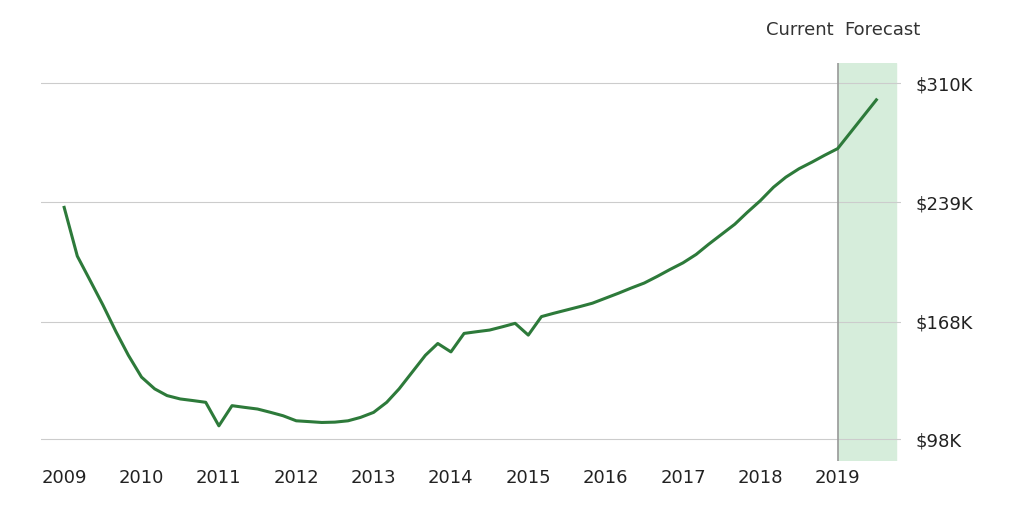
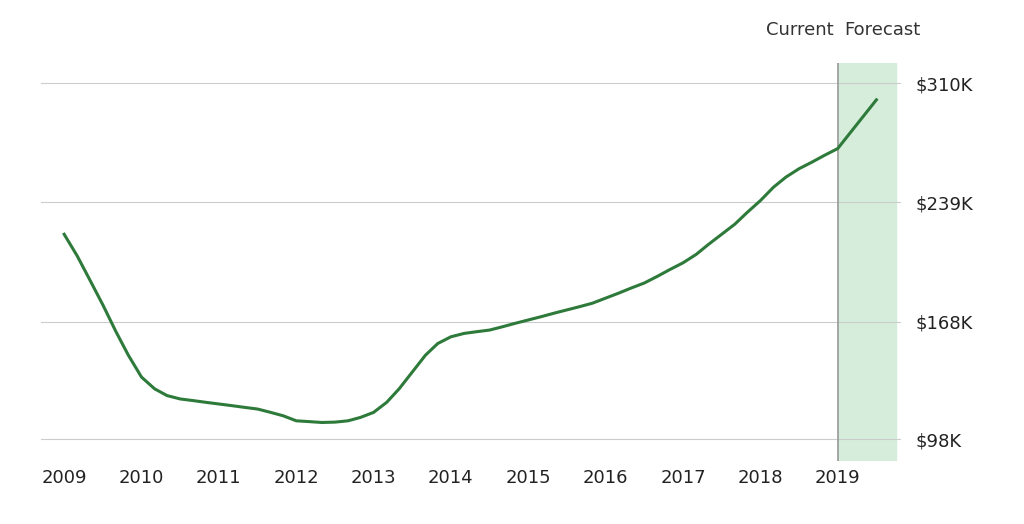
2009: $236K -> $220K
2011: $106K -> $119K
2014: $150K -> $159K
2015: $160K -> $169K
